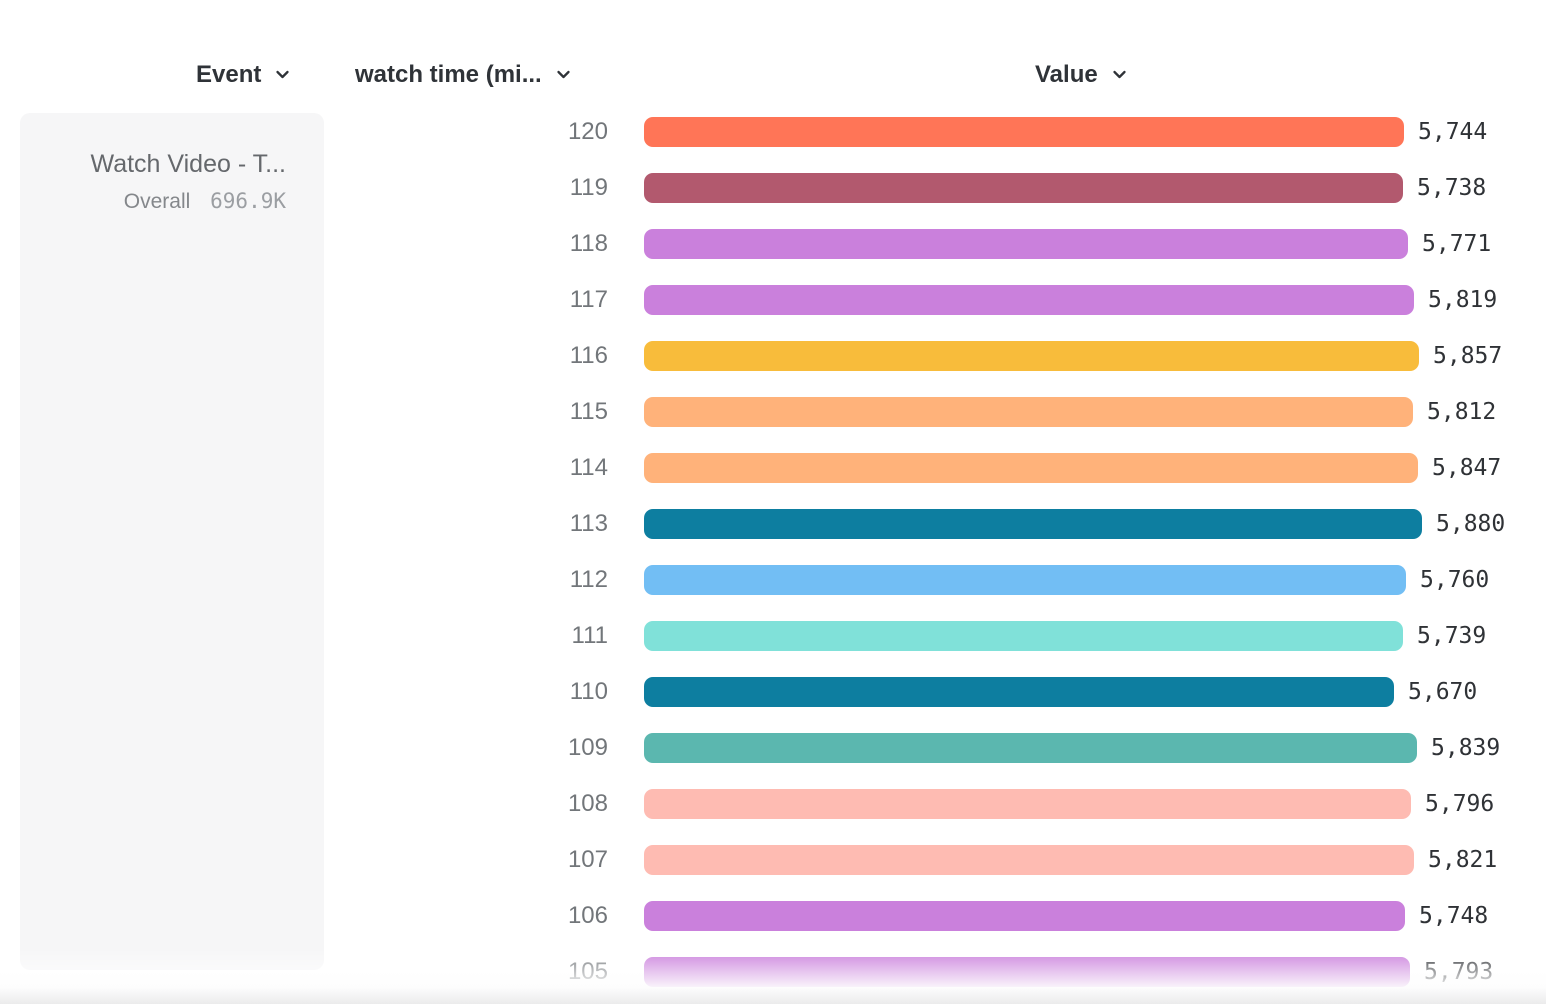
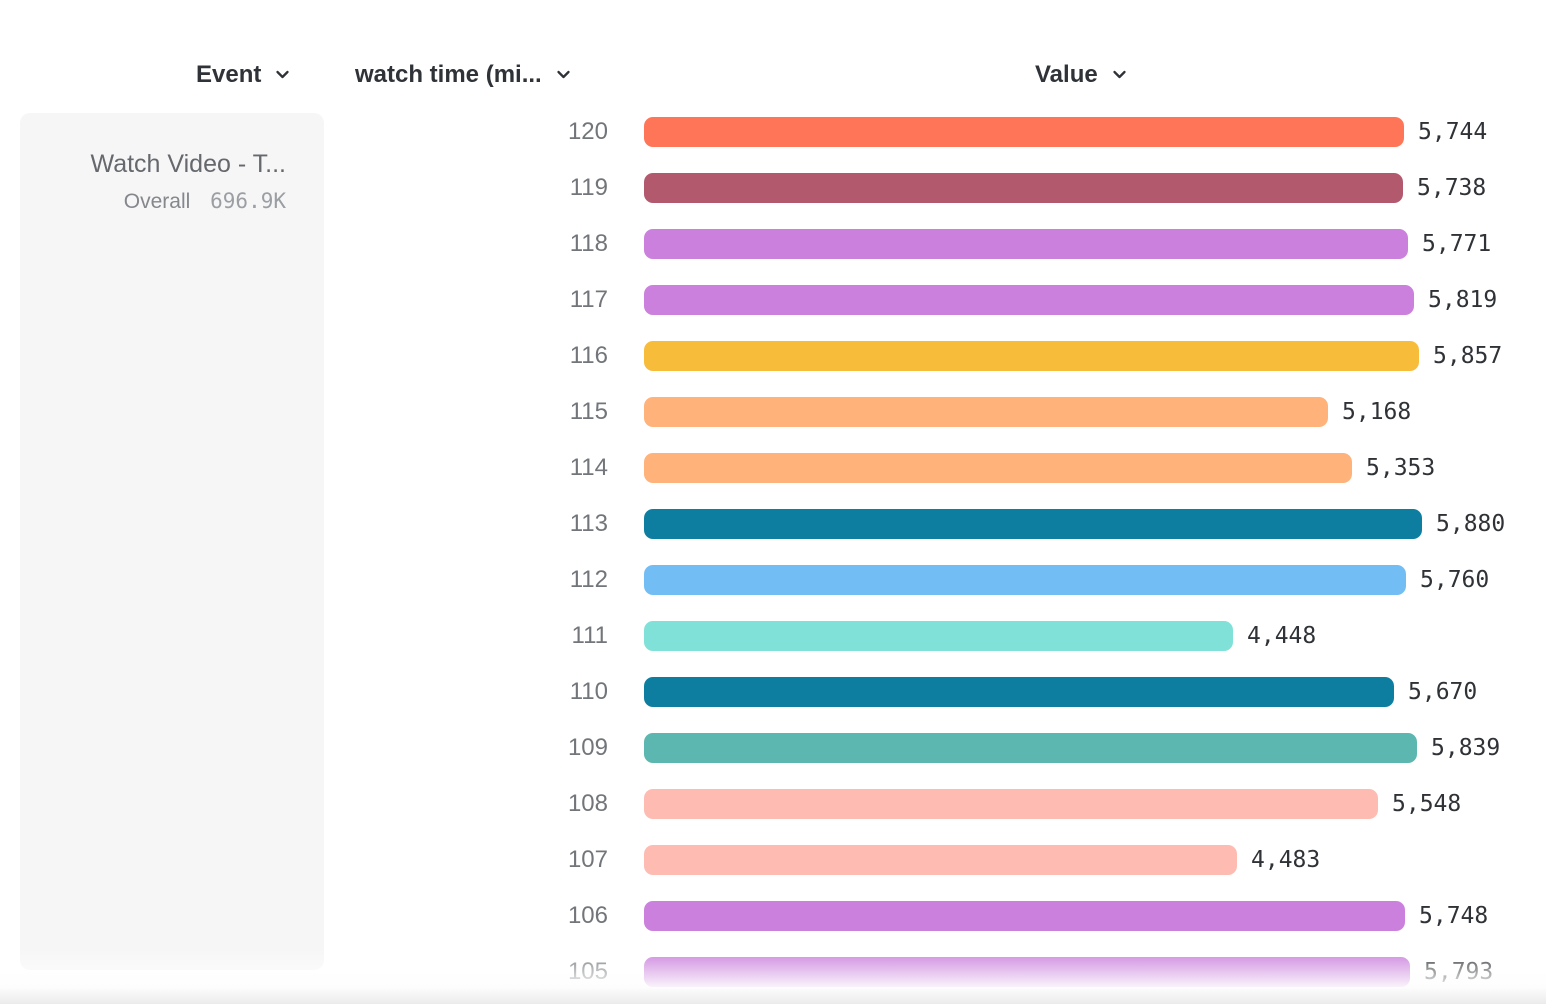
115: 5,812 -> 5,168
114: 5,847 -> 5,353
111: 5,739 -> 4,448
108: 5,796 -> 5,548
107: 5,821 -> 4,483
